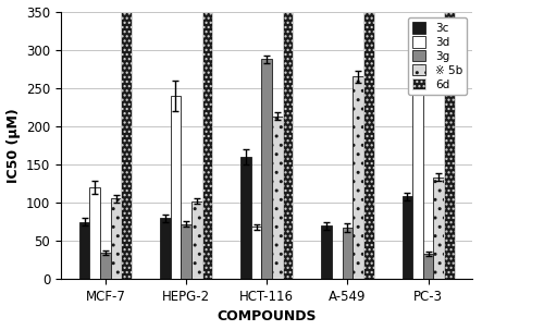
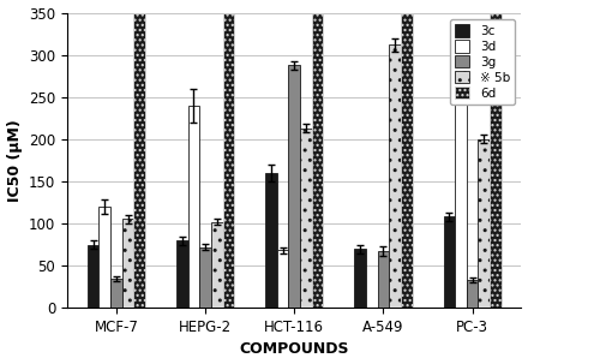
※ 5b/A-549: 265 -> 312
※ 5b/PC-3: 133 -> 200
